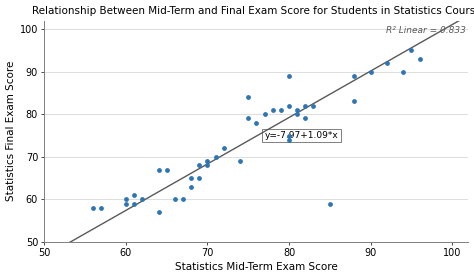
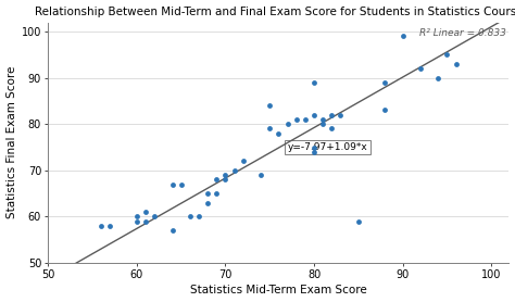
90: 90 -> 99
